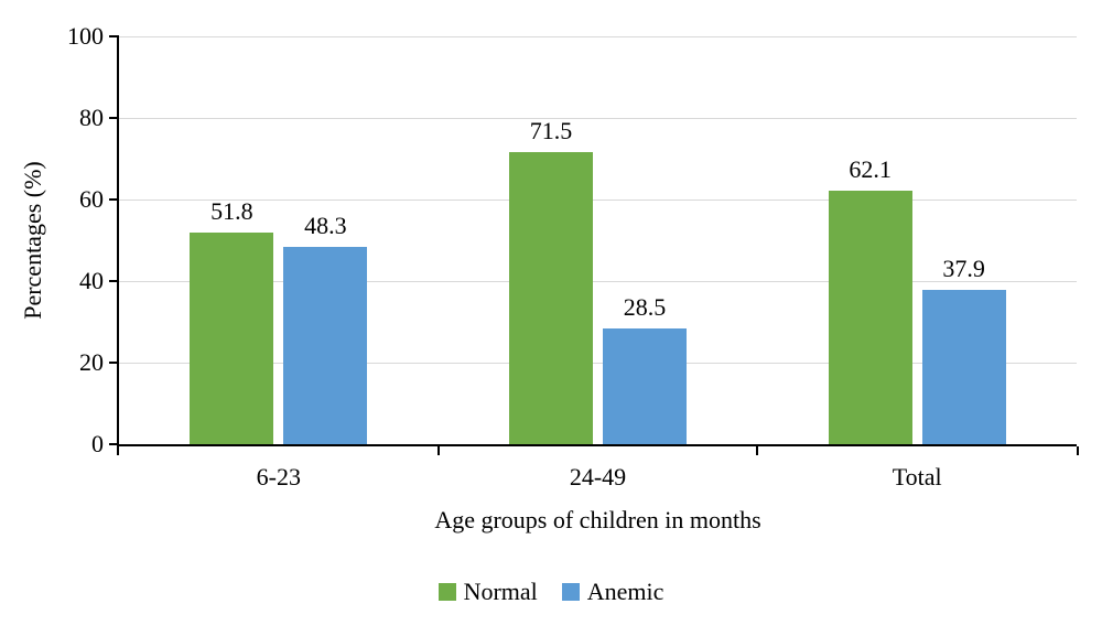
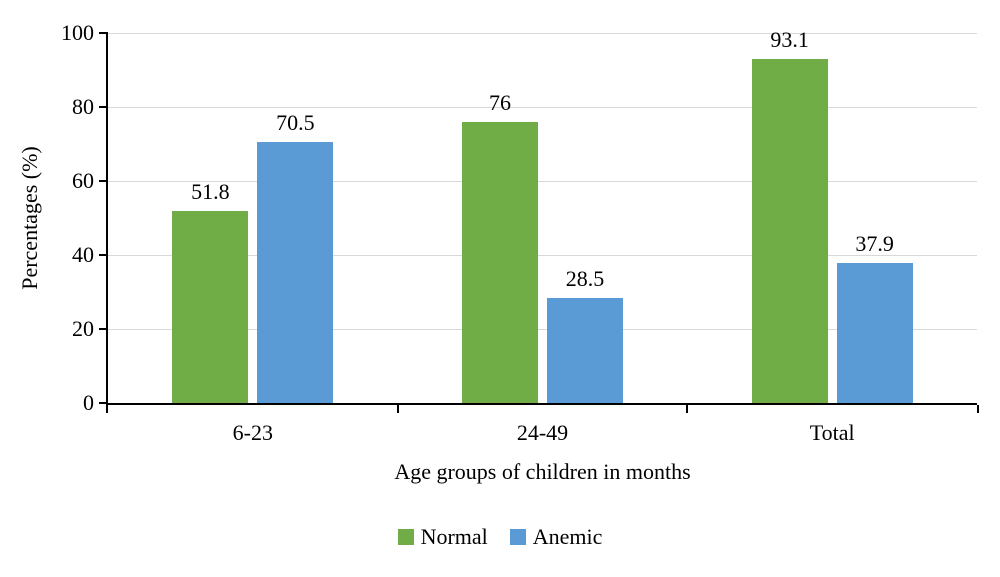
Anemic/6-23: 48.3 -> 70.5
Normal/24-49: 71.5 -> 76
Normal/Total: 62.1 -> 93.1
